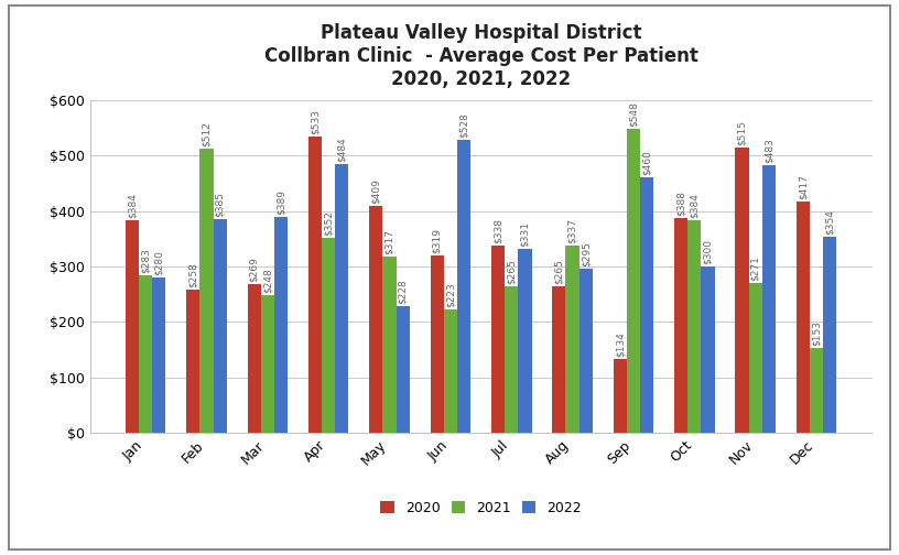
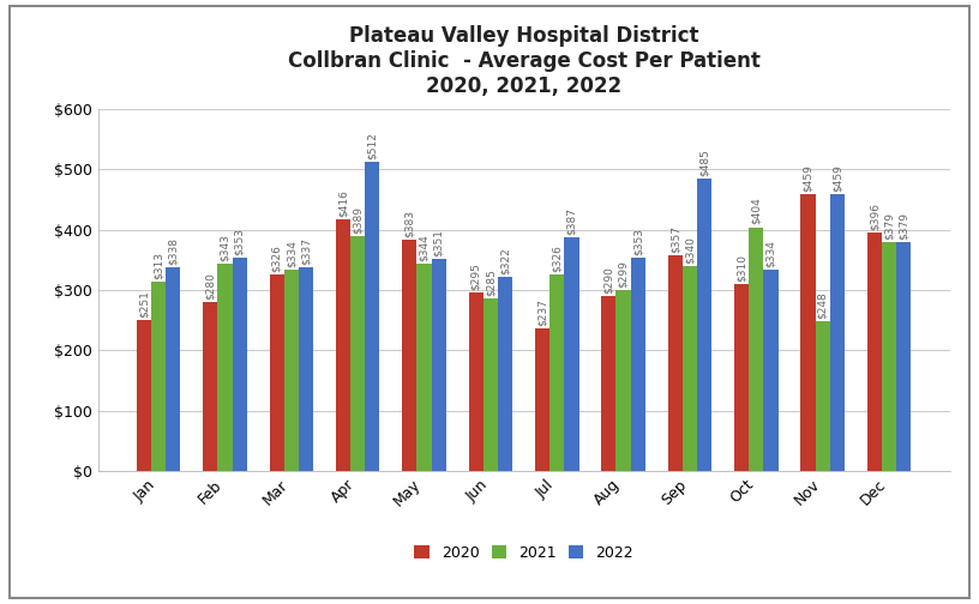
2020/Jan: $384 -> $251
2021/Jan: $283 -> $313
2022/Jan: $280 -> $338
2020/Feb: $258 -> $280
2021/Feb: $512 -> $343
2022/Feb: $385 -> $353
2020/Mar: $269 -> $326
2021/Mar: $248 -> $334
2022/Mar: $389 -> $337
2020/Apr: $533 -> $416
2021/Apr: $352 -> $389
2022/Apr: $484 -> $512
2020/May: $409 -> $383
2021/May: $317 -> $344
2022/May: $228 -> $351
2020/Jun: $319 -> $295
2021/Jun: $223 -> $285
2022/Jun: $528 -> $322
2020/Jul: $338 -> $237
2021/Jul: $265 -> $326
2022/Jul: $331 -> $387
2020/Aug: $265 -> $290
2021/Aug: $337 -> $299
2022/Aug: $295 -> $353
2020/Sep: $134 -> $357
2021/Sep: $548 -> $340
2022/Sep: $460 -> $485
2020/Oct: $388 -> $310
2021/Oct: $384 -> $404
2022/Oct: $300 -> $334
2020/Nov: $515 -> $459
2021/Nov: $271 -> $248
2022/Nov: $483 -> $459
2020/Dec: $417 -> $396
2021/Dec: $153 -> $379
2022/Dec: $354 -> $379
